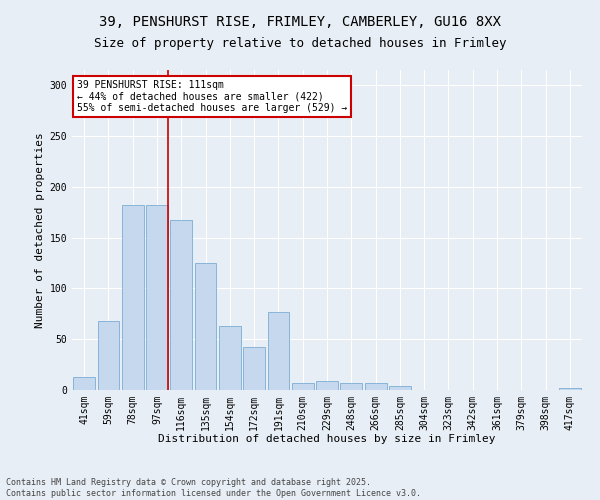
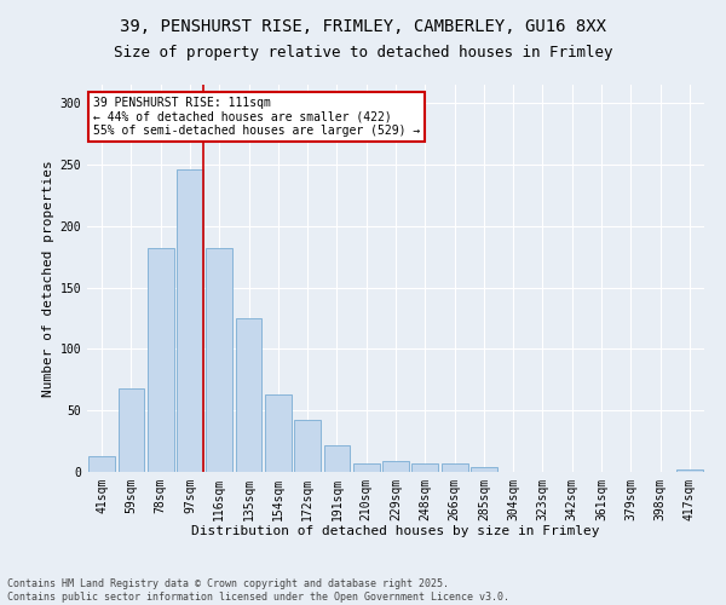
97sqm: 182 -> 246
116sqm: 167 -> 182
191sqm: 77 -> 22
